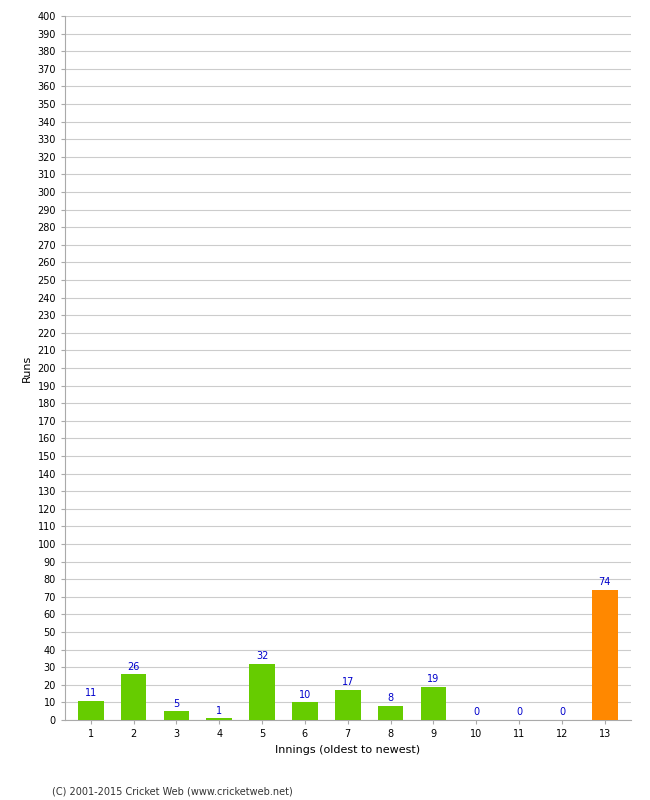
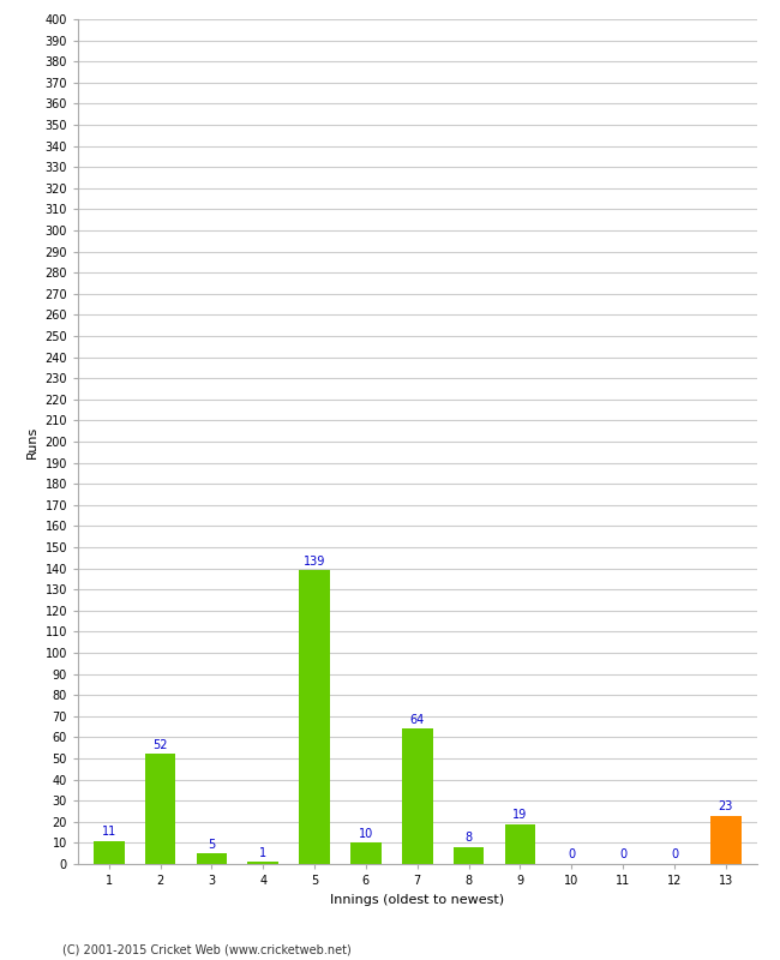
2: 26 -> 52
5: 32 -> 139
7: 17 -> 64
13: 74 -> 23
